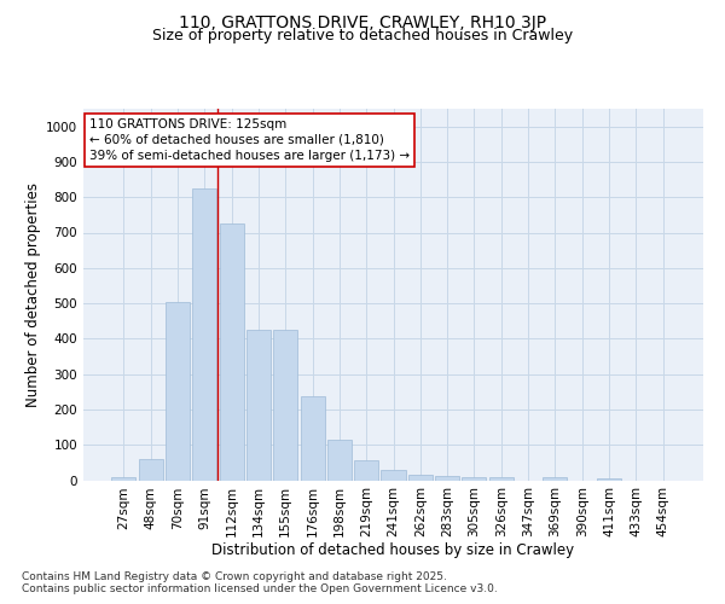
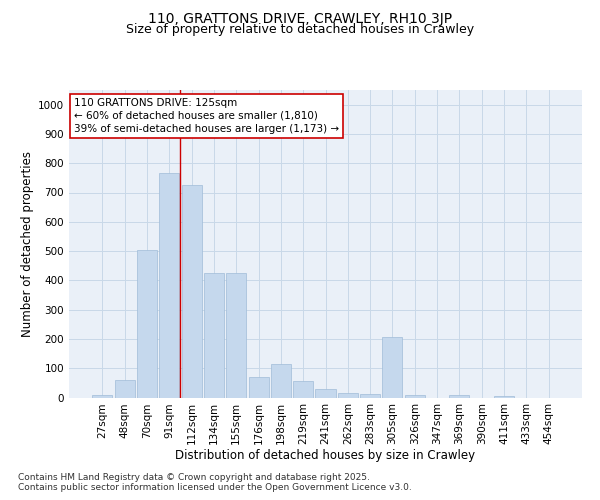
91sqm: 825 -> 765
176sqm: 238 -> 70
305sqm: 10 -> 205
